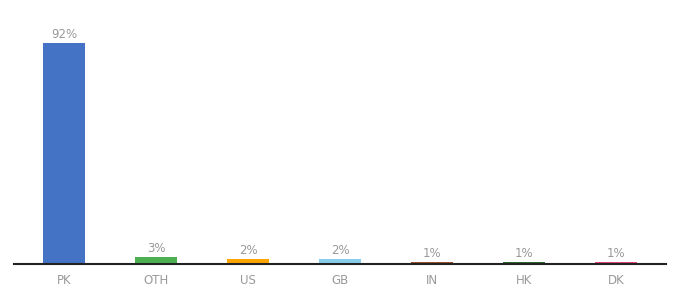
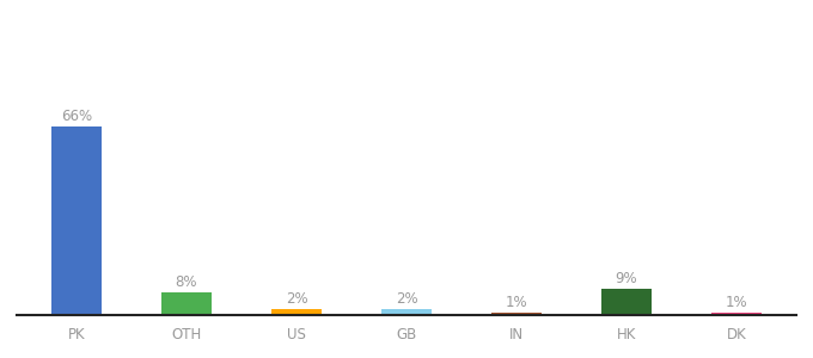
PK: 92% -> 66%
OTH: 3% -> 8%
HK: 1% -> 9%
